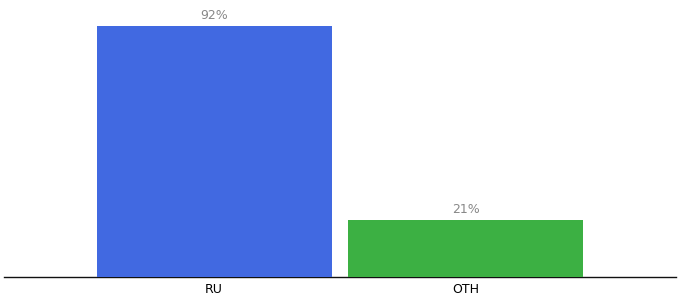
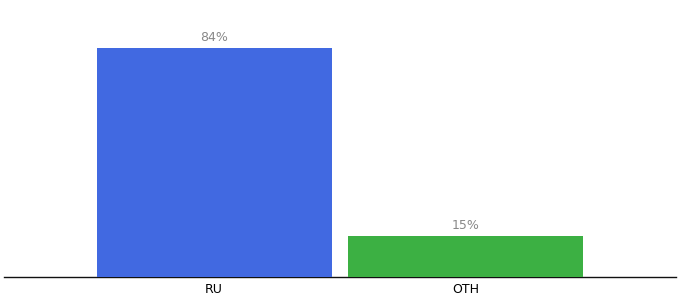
RU: 92% -> 84%
OTH: 21% -> 15%
